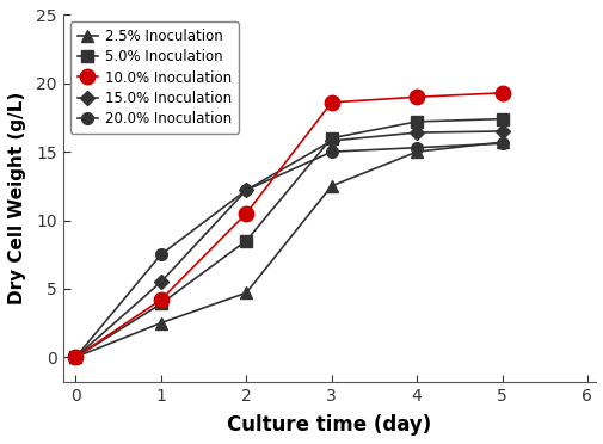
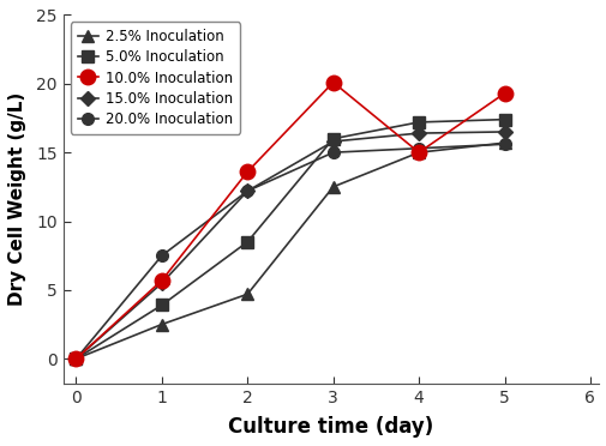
10.0% Inoculation/1: 4.2 -> 5.7
10.0% Inoculation/2: 10.5 -> 13.6
10.0% Inoculation/3: 18.6 -> 20.1
10.0% Inoculation/4: 19.0 -> 15.0
